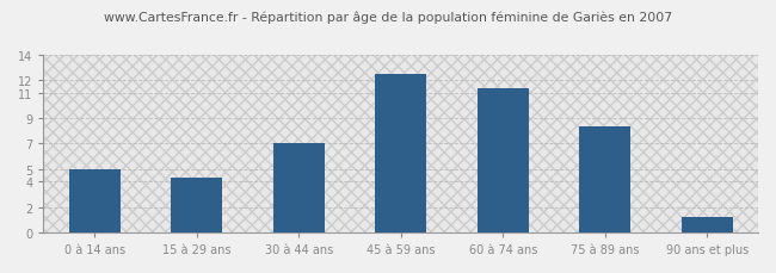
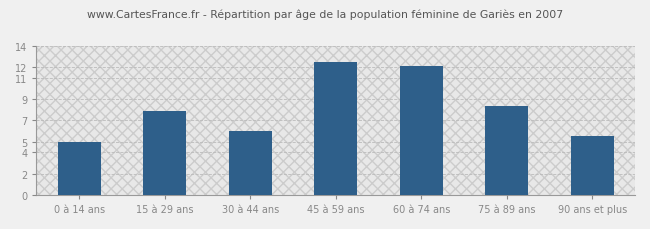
15 à 29 ans: 4.3 -> 7.9
30 à 44 ans: 7.0 -> 6.0
60 à 74 ans: 11.3 -> 12.1
90 ans et plus: 1.2 -> 5.5
